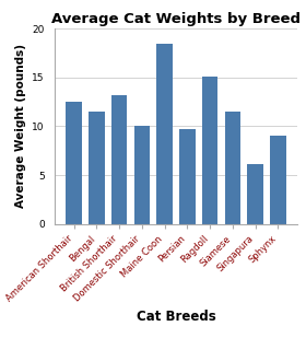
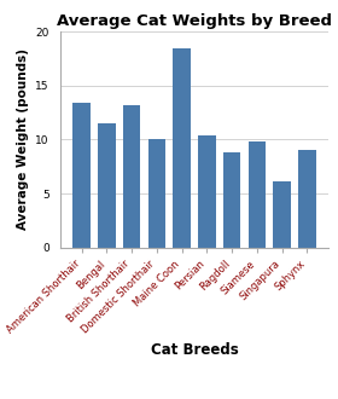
American Shorthair: 12.5 -> 13.4
Persian: 9.7 -> 10.4
Ragdoll: 15.1 -> 8.8
Siamese: 11.5 -> 9.8
